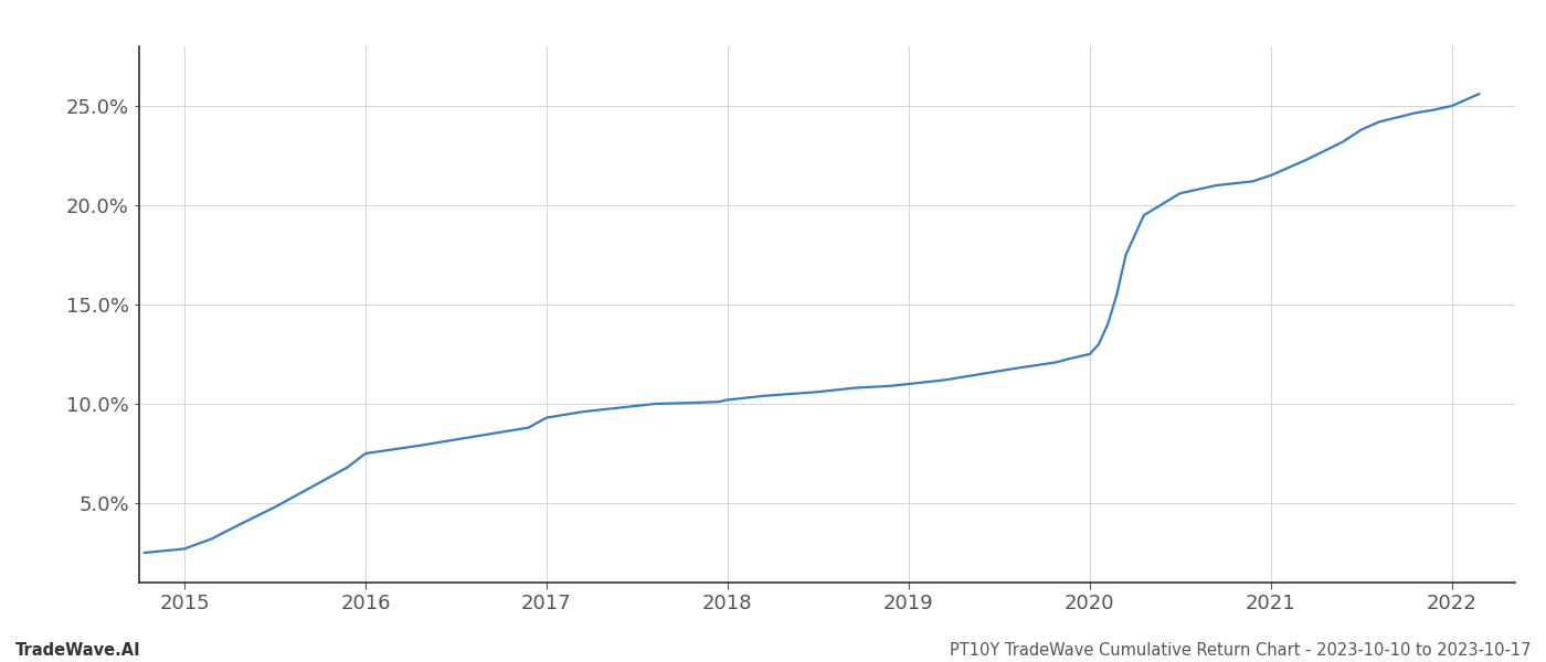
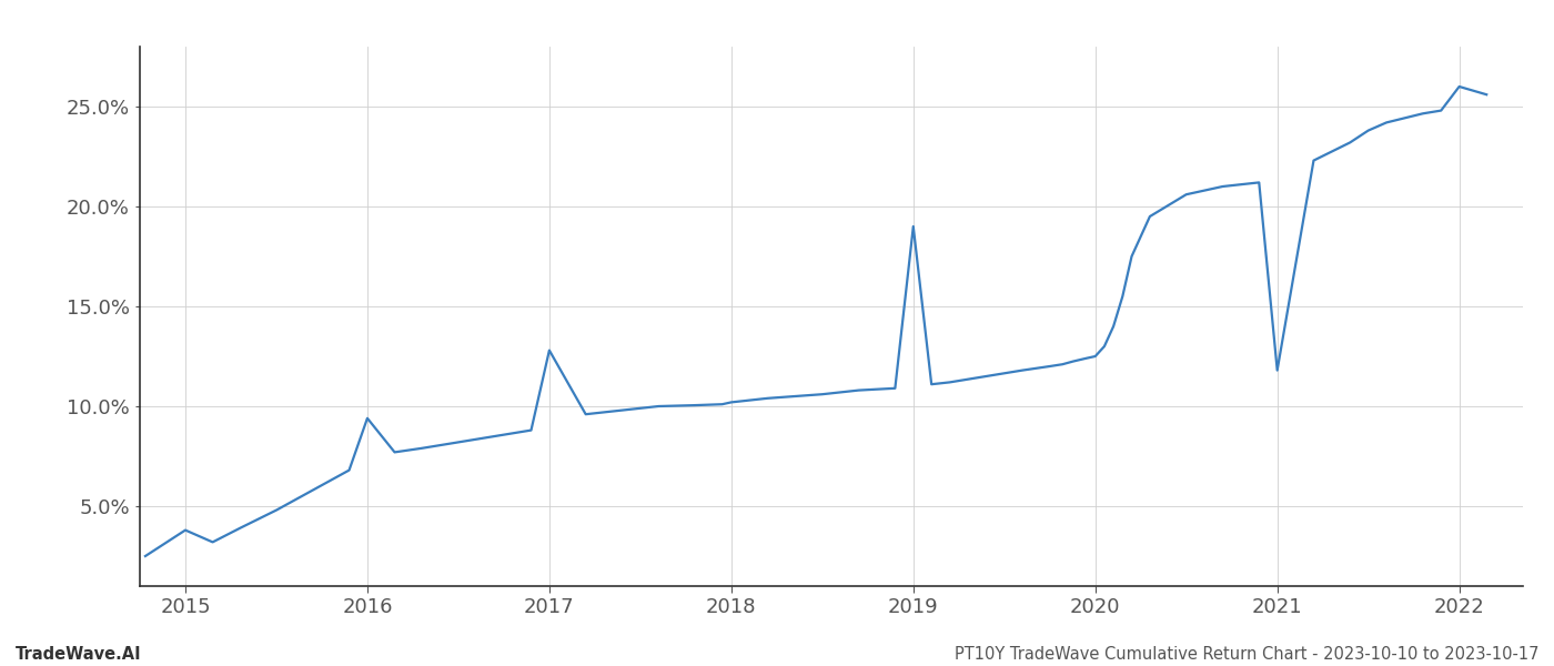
2015: 2.7% -> 3.8%
2016: 7.5% -> 9.4%
2017: 9.3% -> 12.8%
2019: 11.0% -> 19.0%
2021: 21.5% -> 11.8%
2022: 25.0% -> 26.0%
